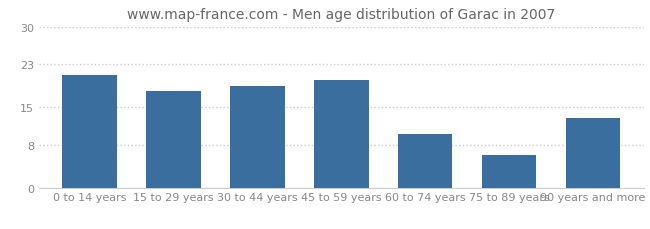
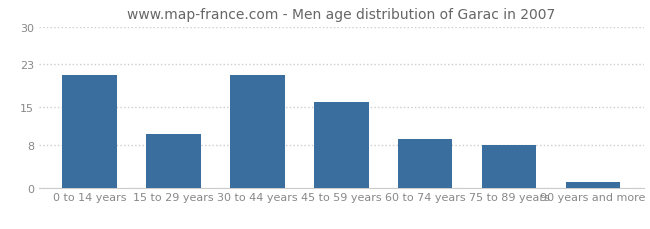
15 to 29 years: 18 -> 10
30 to 44 years: 19 -> 21
45 to 59 years: 20 -> 16
60 to 74 years: 10 -> 9
75 to 89 years: 6 -> 8
90 years and more: 13 -> 1
